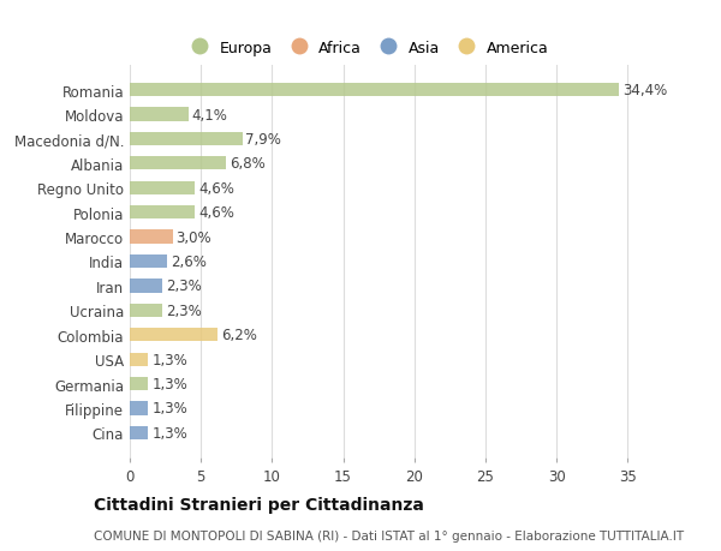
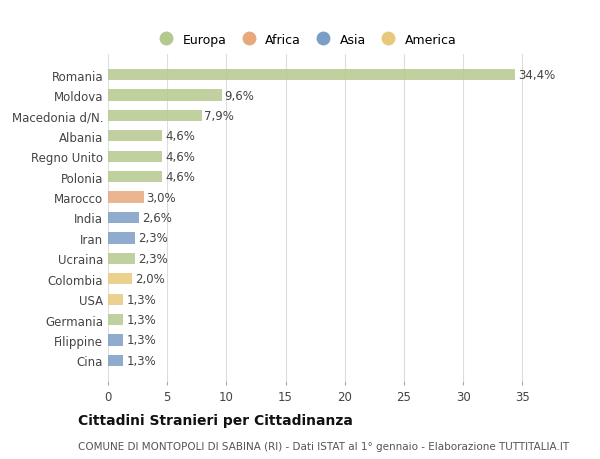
Moldova: 4,1% -> 9,6%
Albania: 6,8% -> 4,6%
Colombia: 6,2% -> 2,0%
